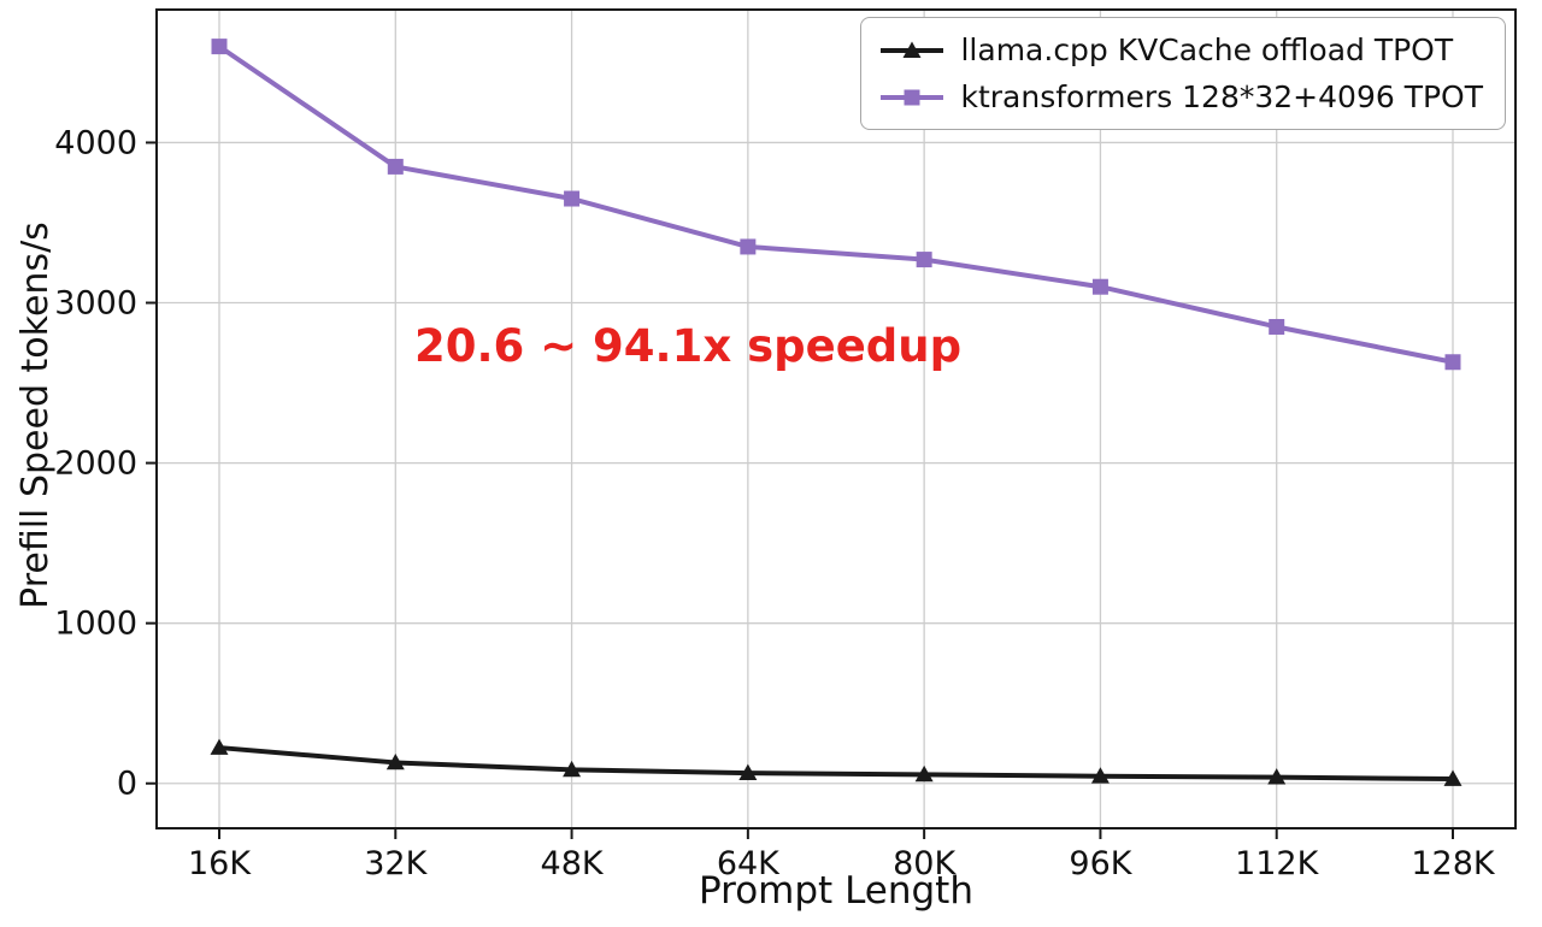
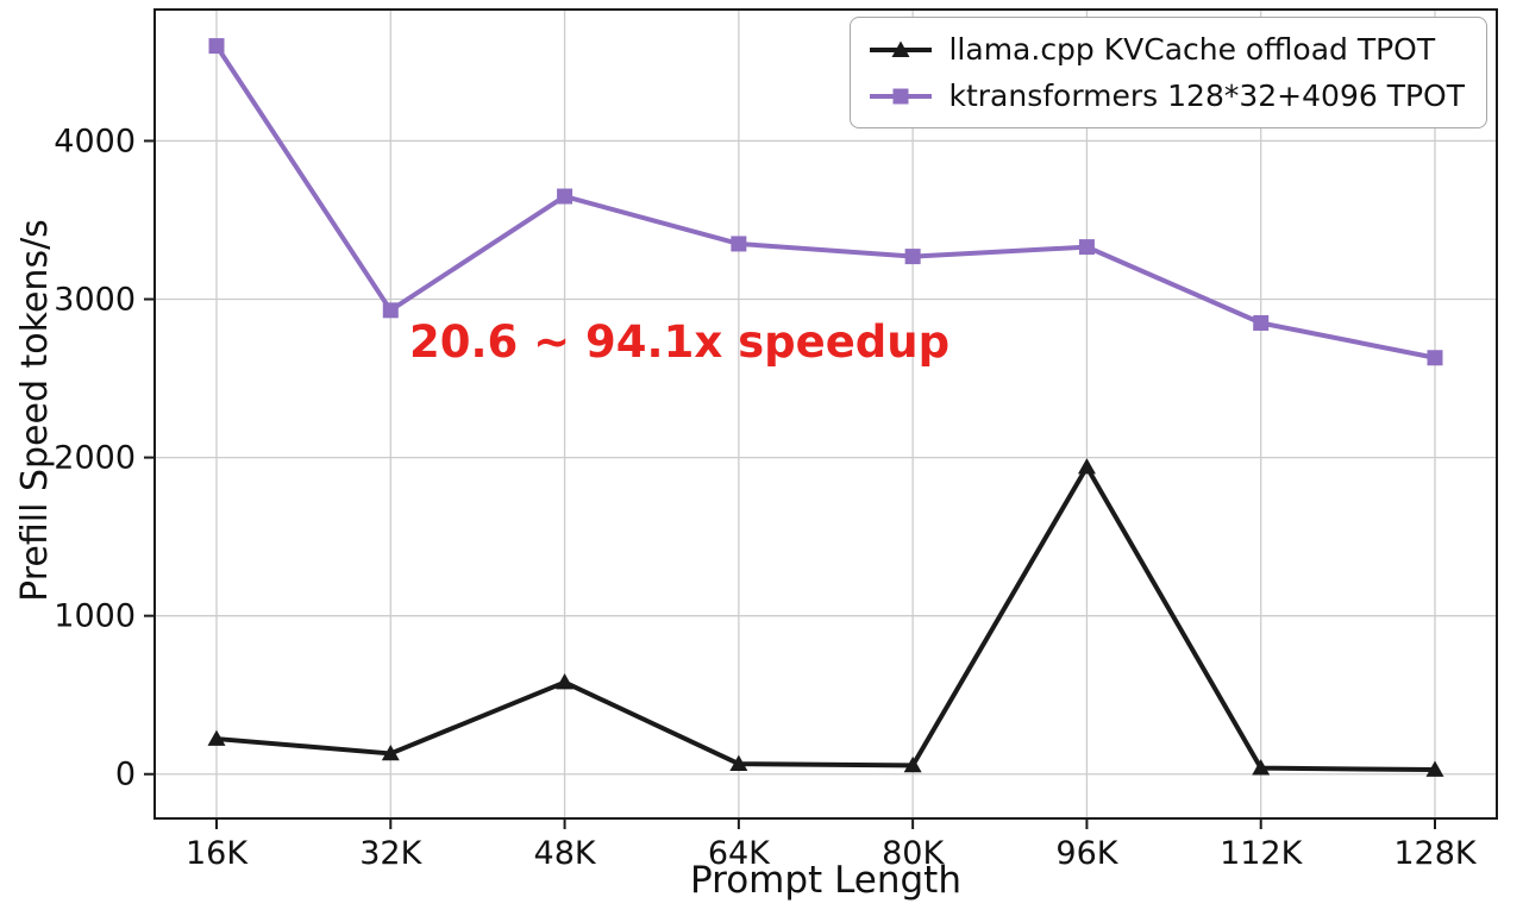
ktransformers 128*32+4096 TPOT/32K: 3850 -> 2930
llama.cpp KVCache offload TPOT/48K: 80 -> 580
llama.cpp KVCache offload TPOT/96K: 40 -> 1940
ktransformers 128*32+4096 TPOT/96K: 3100 -> 3330
